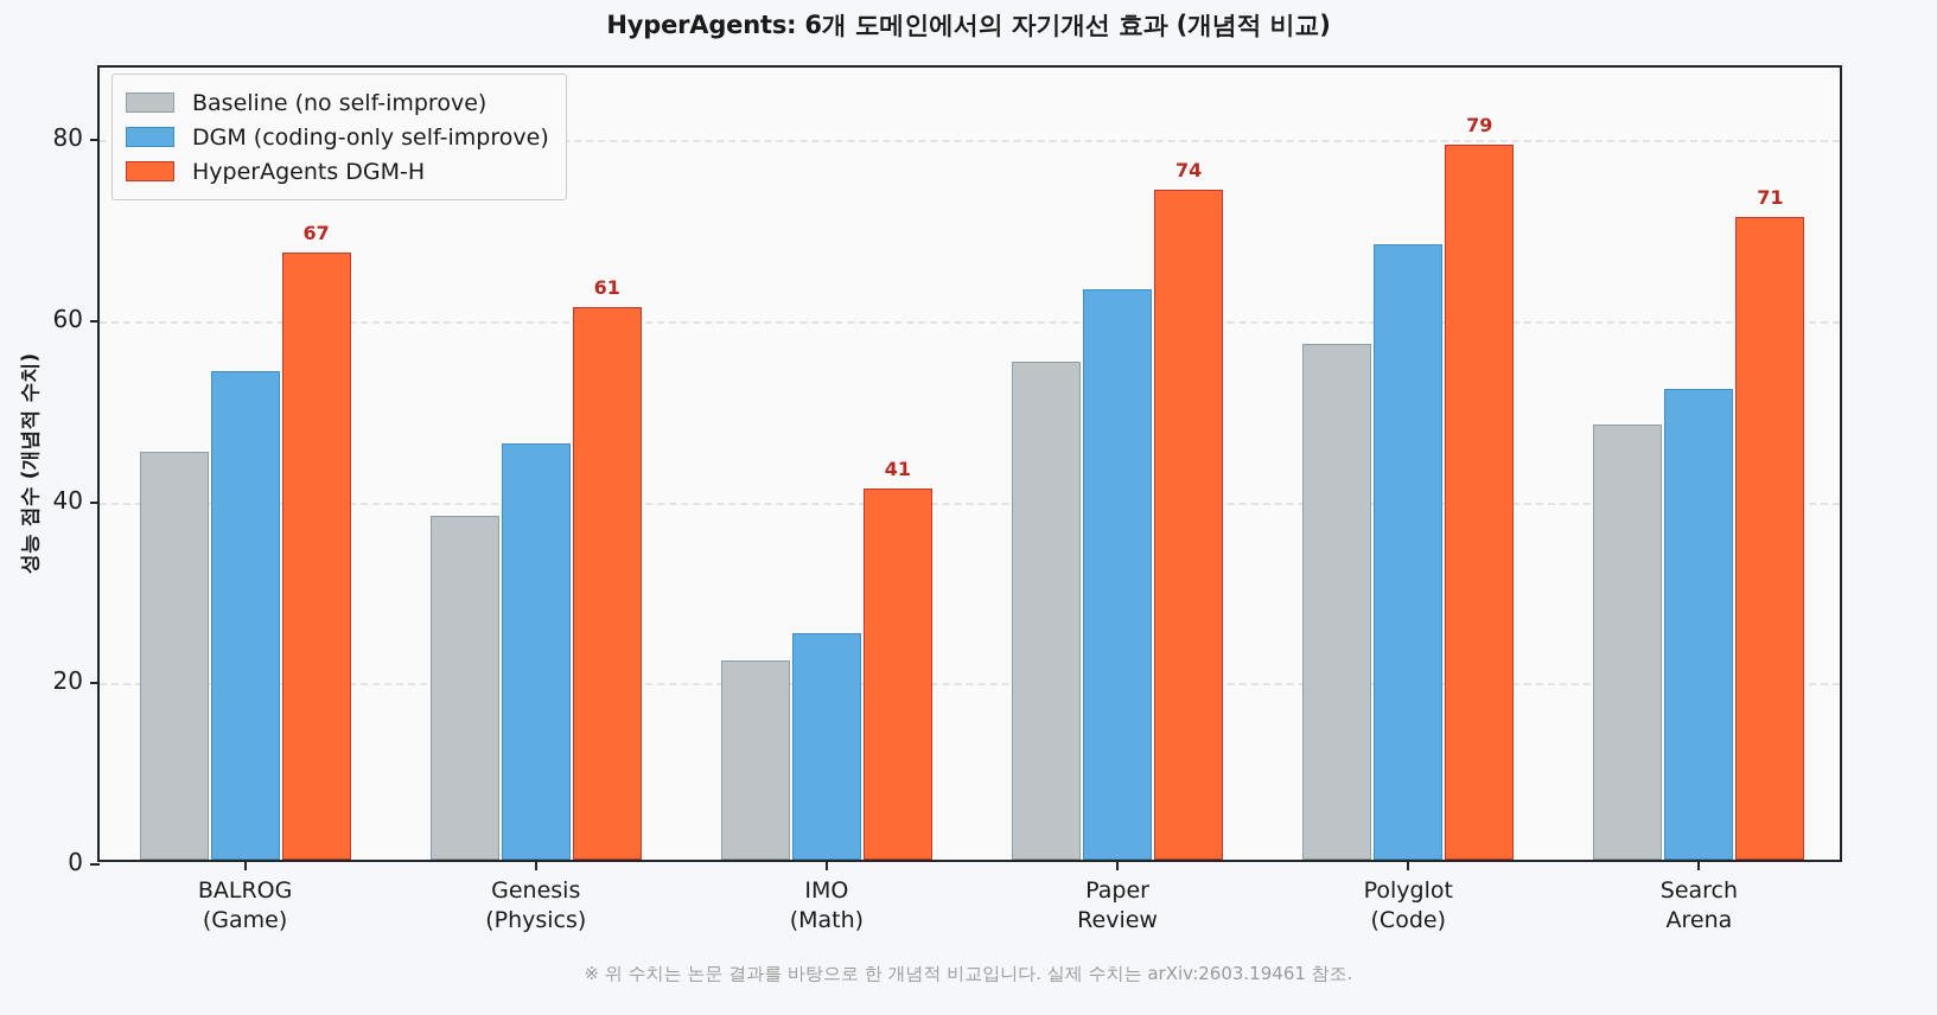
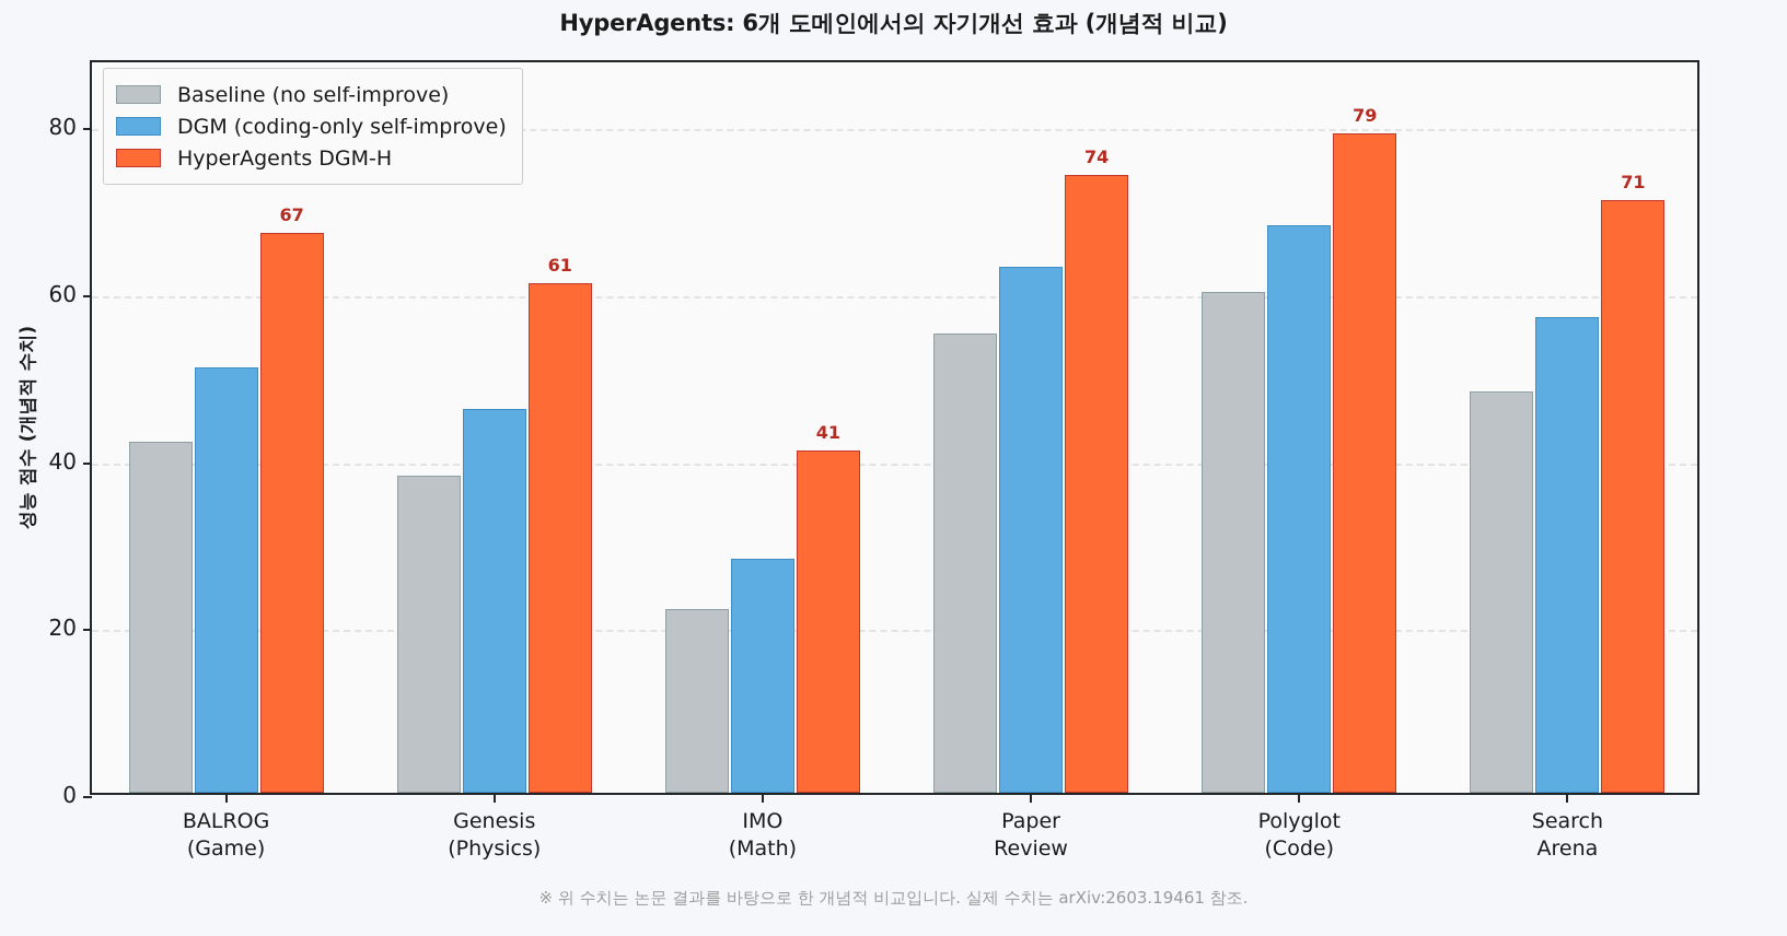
Baseline (no self-improve)/BALROG (Game): 45 -> 42
DGM (coding-only self-improve)/BALROG (Game): 54 -> 51
DGM (coding-only self-improve)/IMO (Math): 25 -> 28
Baseline (no self-improve)/Polyglot (Code): 57 -> 60
DGM (coding-only self-improve)/Search Arena: 52 -> 57
